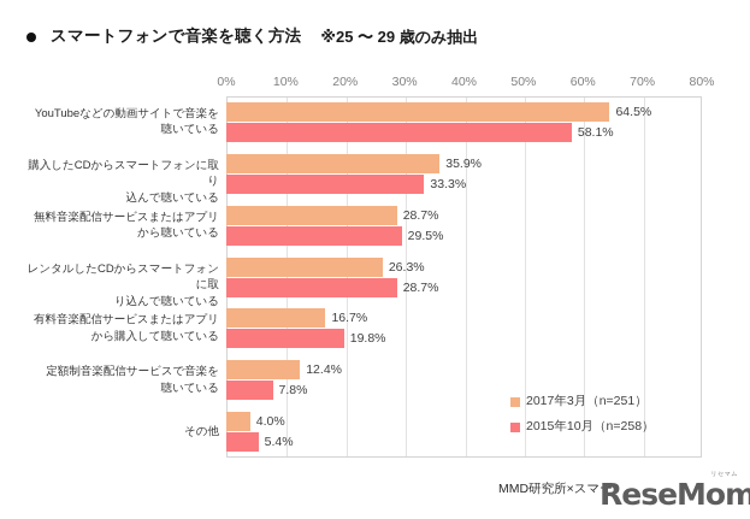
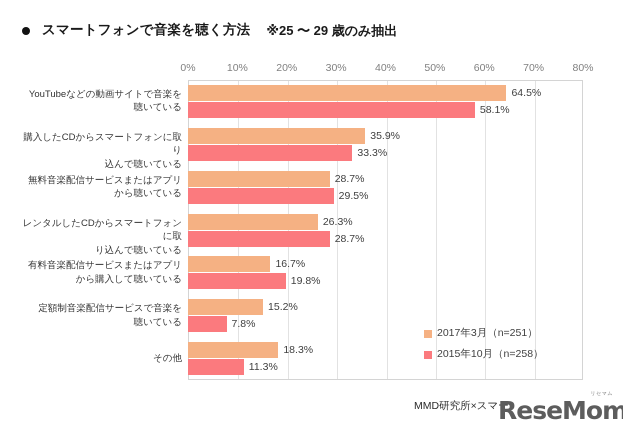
2017年3月（n=251）/定額制音楽配信サービスで音楽を聴いている: 12.4% -> 15.2%
2017年3月（n=251）/その他: 4.0% -> 18.3%
2015年10月（n=258）/その他: 5.4% -> 11.3%
